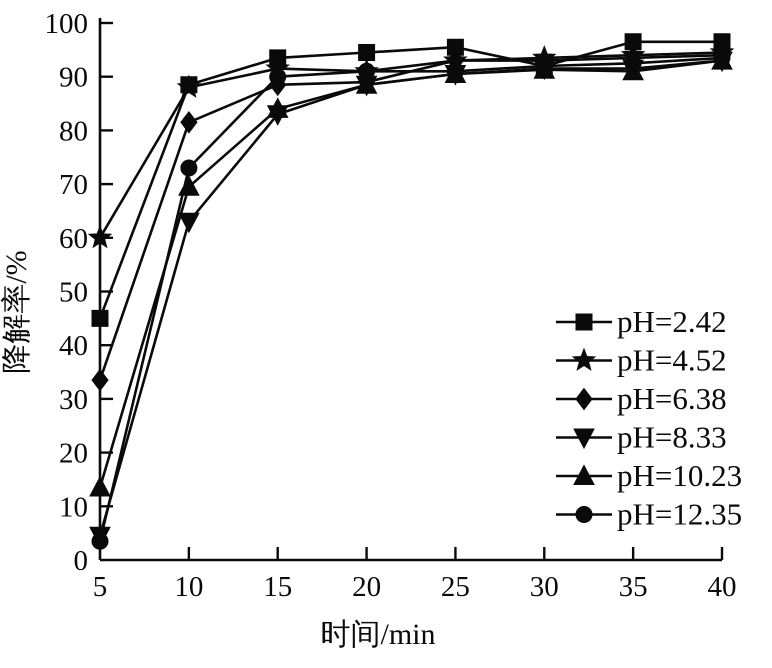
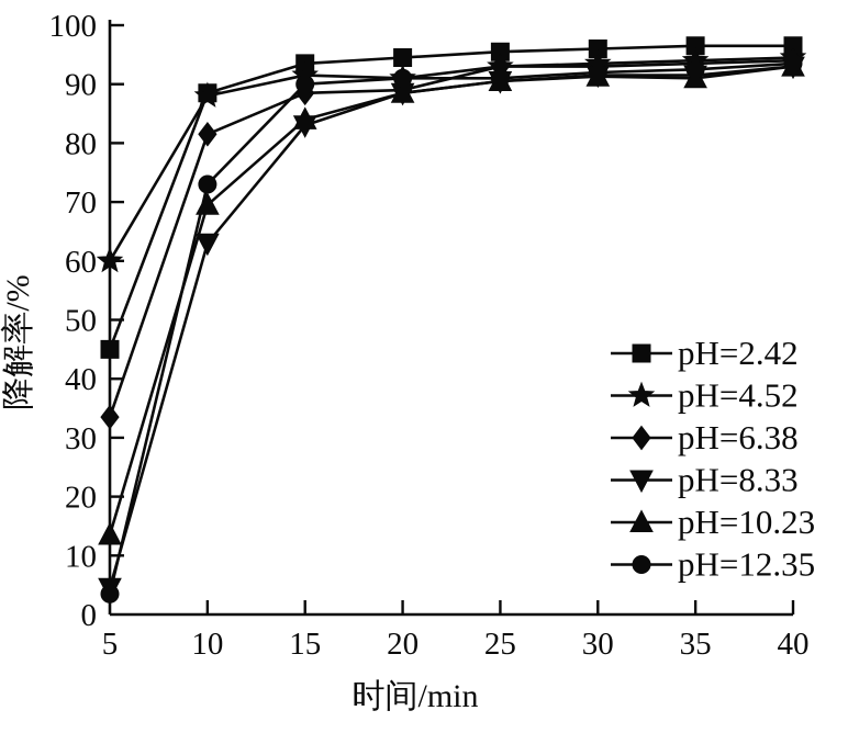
pH=2.42/30: 92 -> 96
